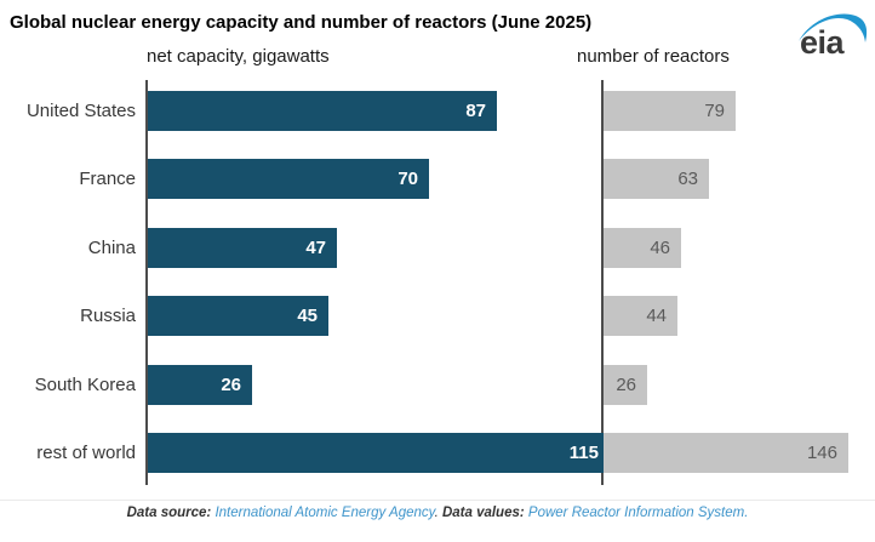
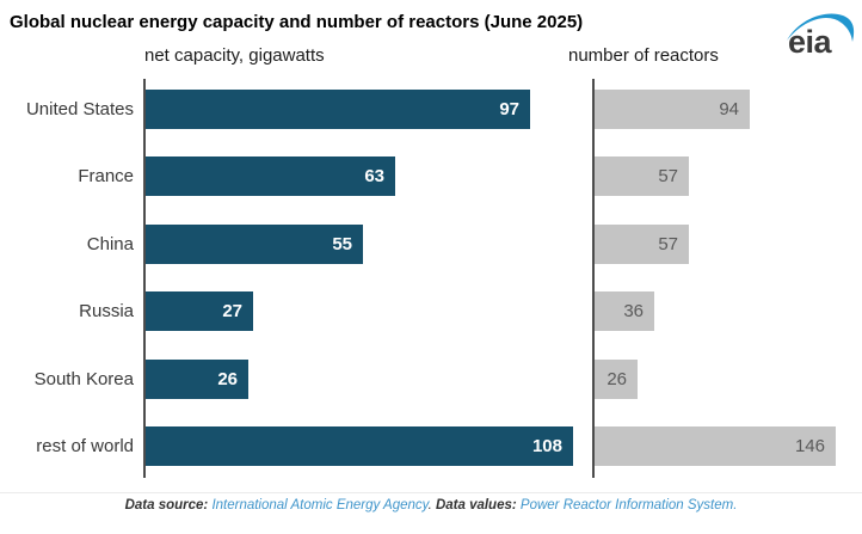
net capacity, gigawatts/United States: 87 -> 97
number of reactors/United States: 79 -> 94
net capacity, gigawatts/France: 70 -> 63
number of reactors/France: 63 -> 57
net capacity, gigawatts/China: 47 -> 55
number of reactors/China: 46 -> 57
net capacity, gigawatts/Russia: 45 -> 27
number of reactors/Russia: 44 -> 36
net capacity, gigawatts/rest of world: 115 -> 108
